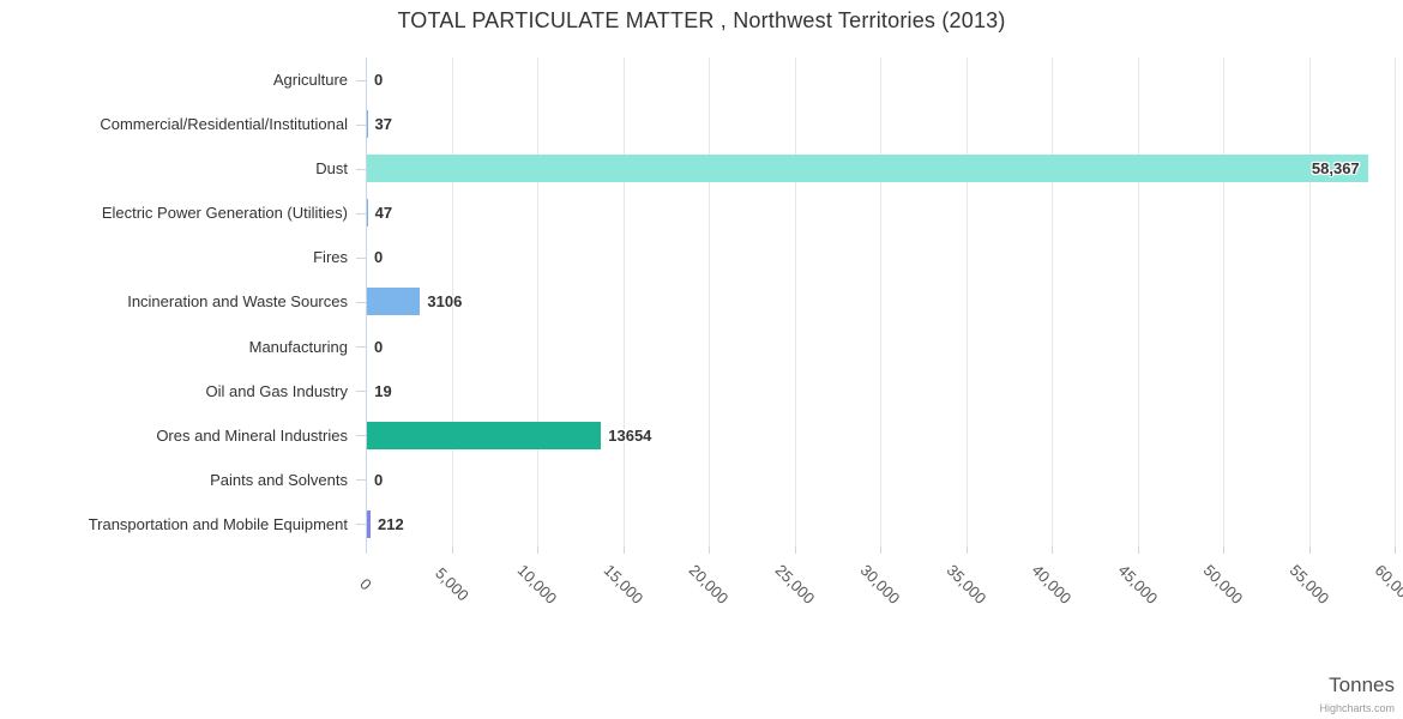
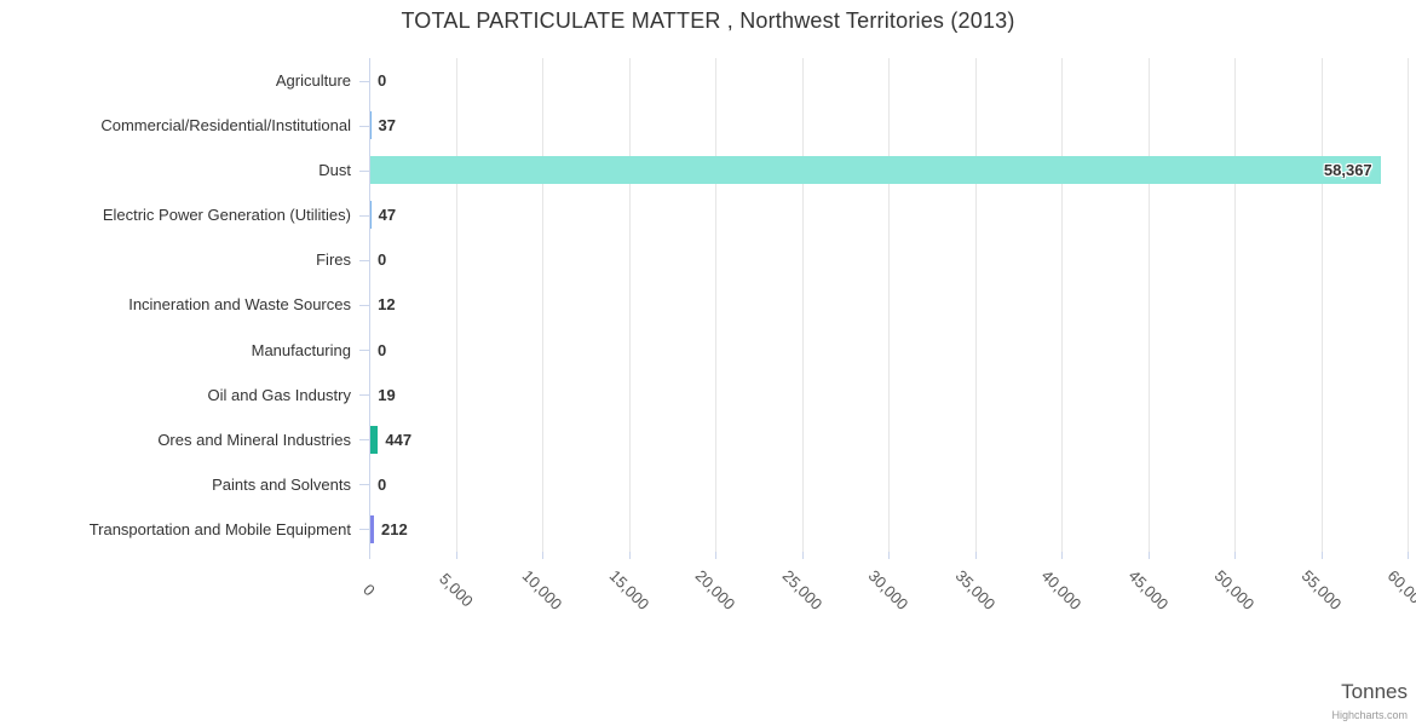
Incineration and Waste Sources: 3106 -> 12
Ores and Mineral Industries: 13654 -> 447
